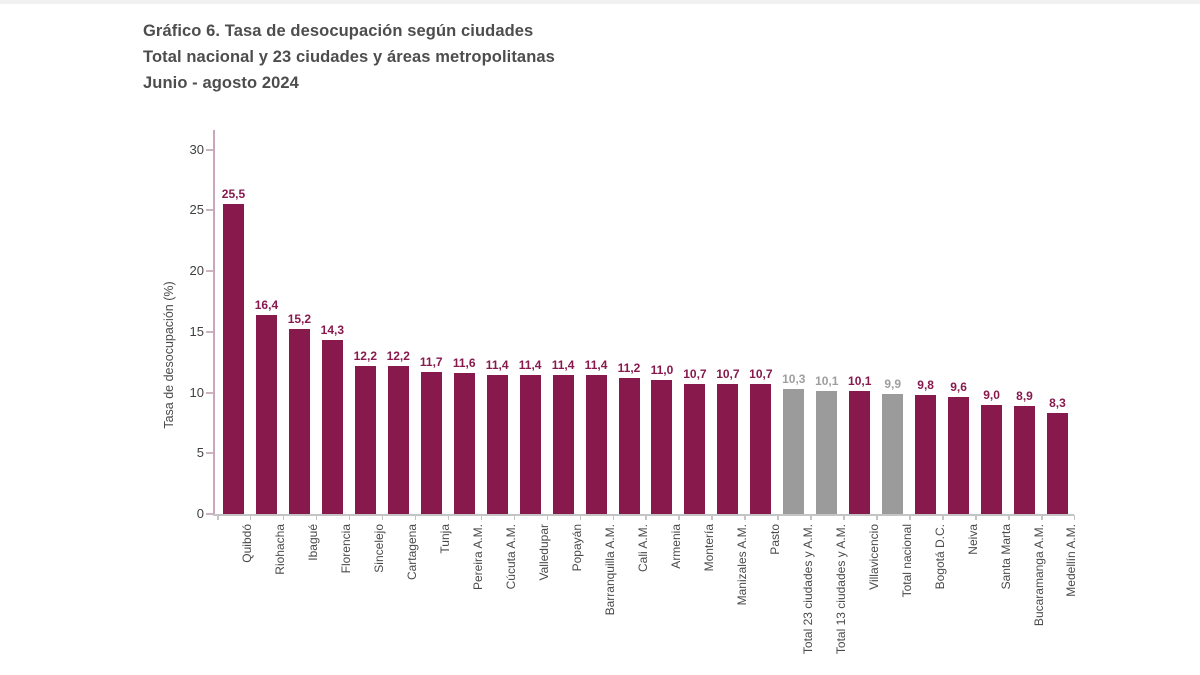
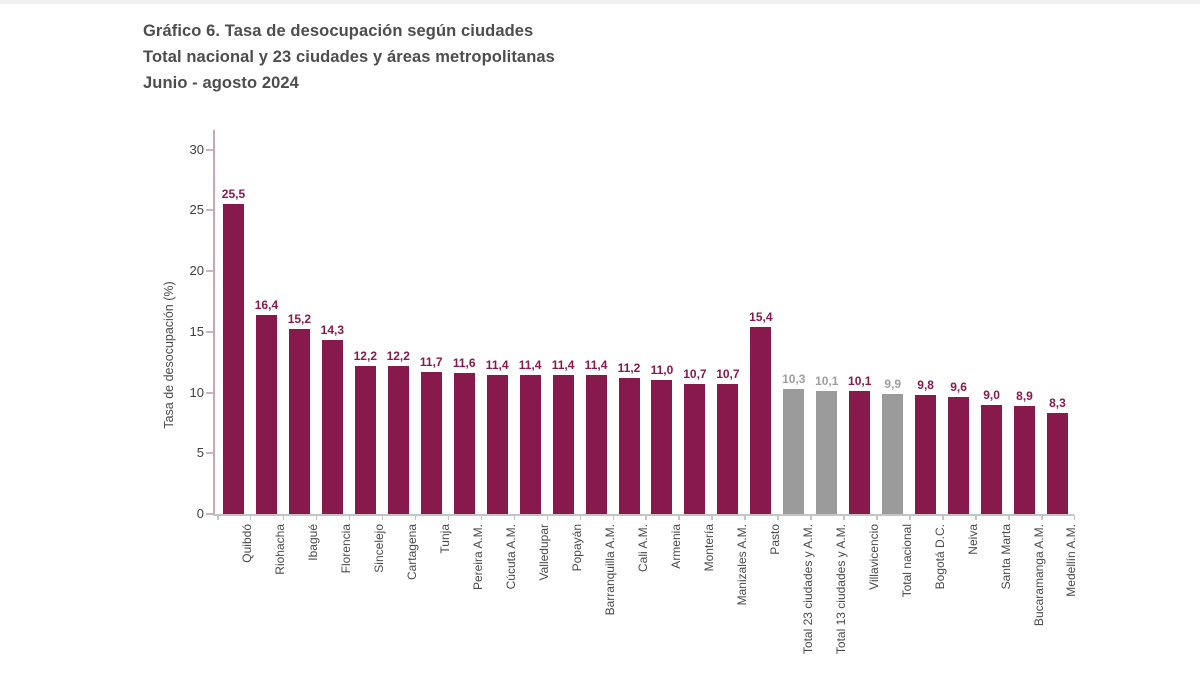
Pasto: 10,7 -> 15,4
